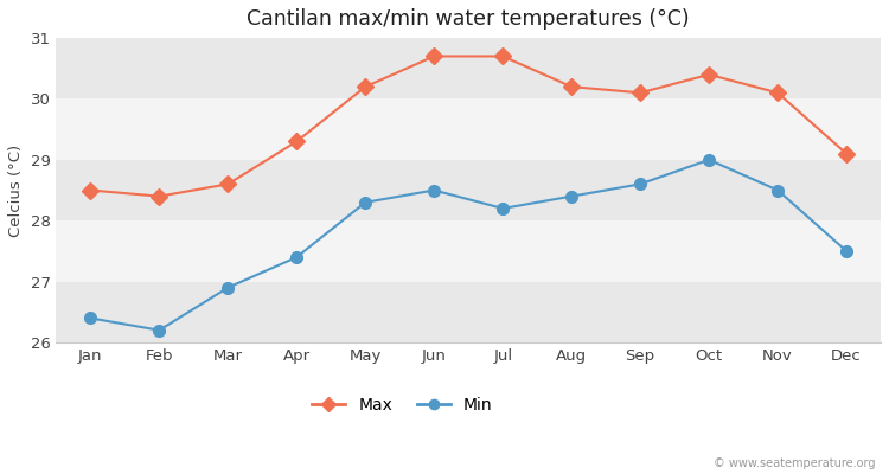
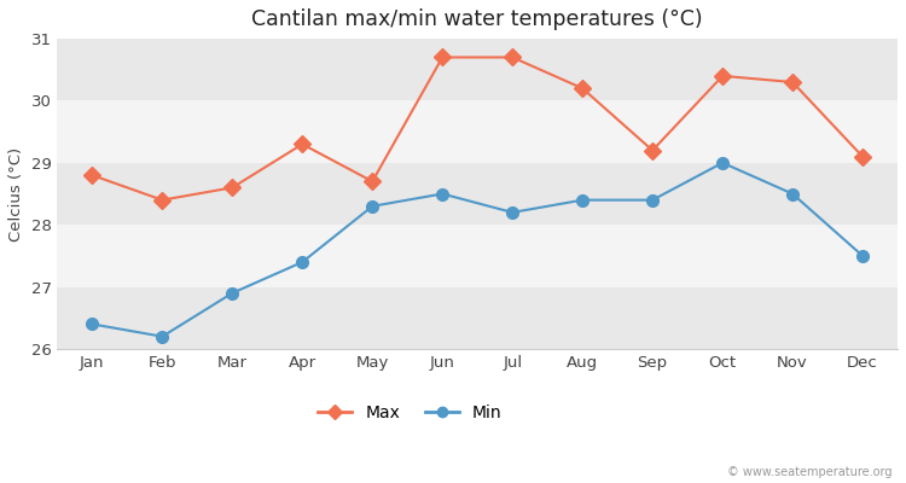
Max/Jan: 28.5 -> 28.8
Max/May: 30.2 -> 28.7
Max/Sep: 30.1 -> 29.2
Min/Sep: 28.6 -> 28.4
Max/Nov: 30.1 -> 30.3
